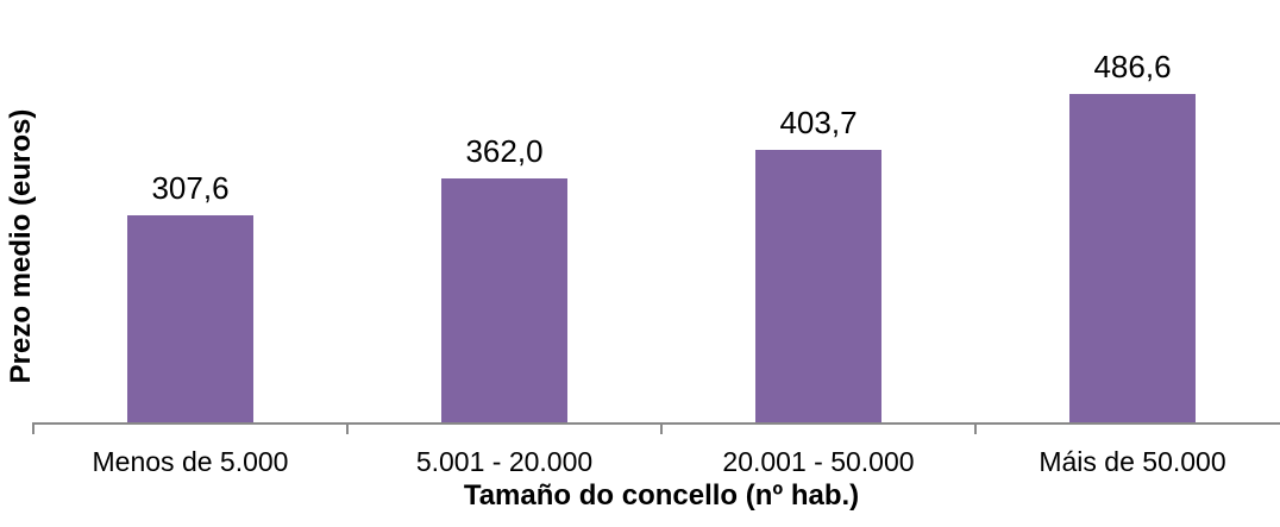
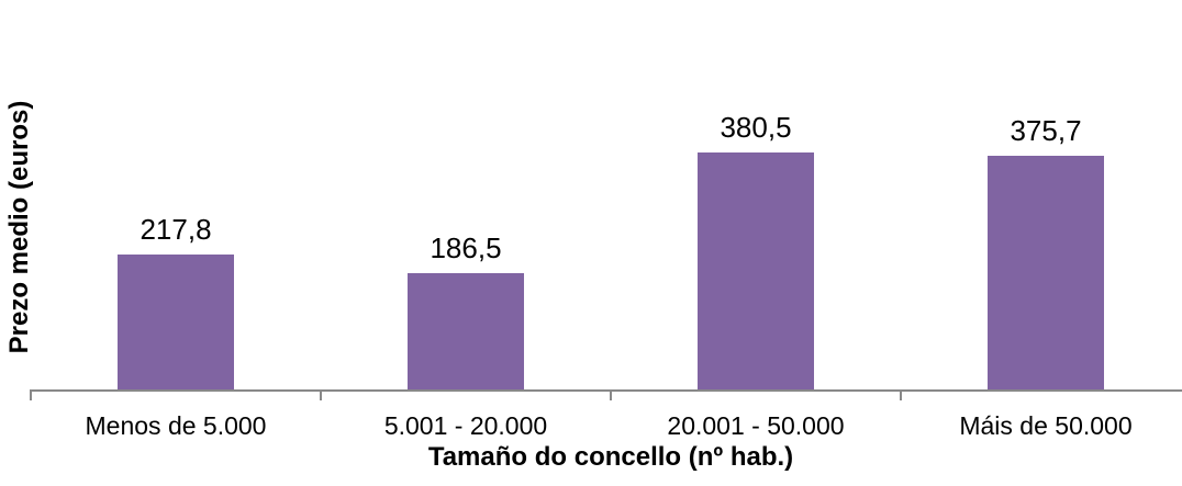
Menos de 5.000: 307,6 -> 217,8
5.001 - 20.000: 362,0 -> 186,5
20.001 - 50.000: 403,7 -> 380,5
Máis de 50.000: 486,6 -> 375,7
